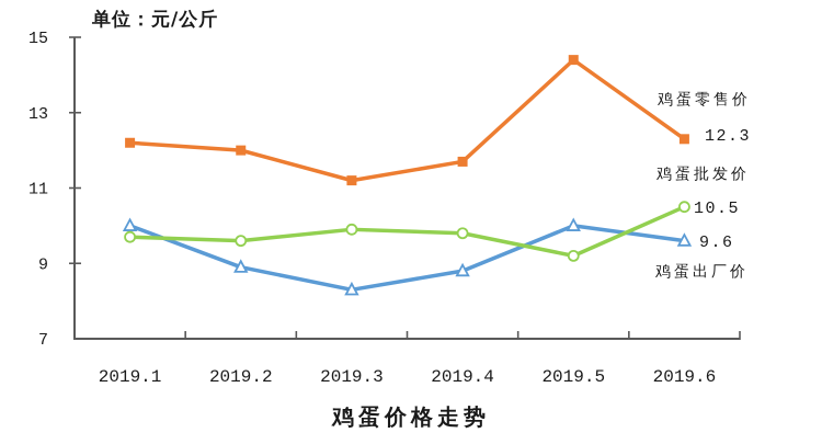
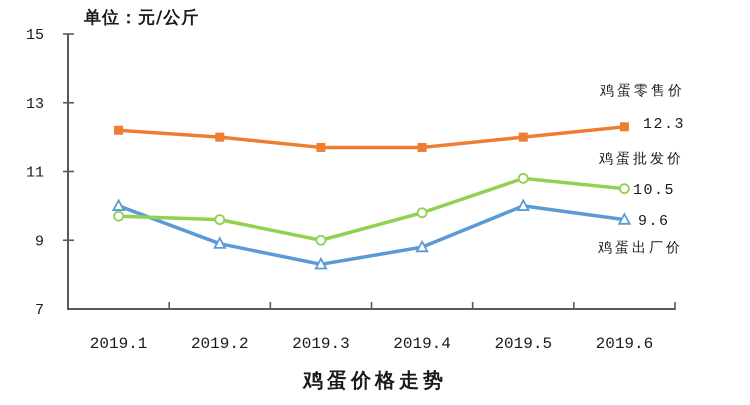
鸡蛋零售价/2019.3: 11.2 -> 11.7
鸡蛋批发价/2019.3: 9.9 -> 9.0
鸡蛋零售价/2019.5: 14.4 -> 12.0
鸡蛋批发价/2019.5: 9.2 -> 10.8
